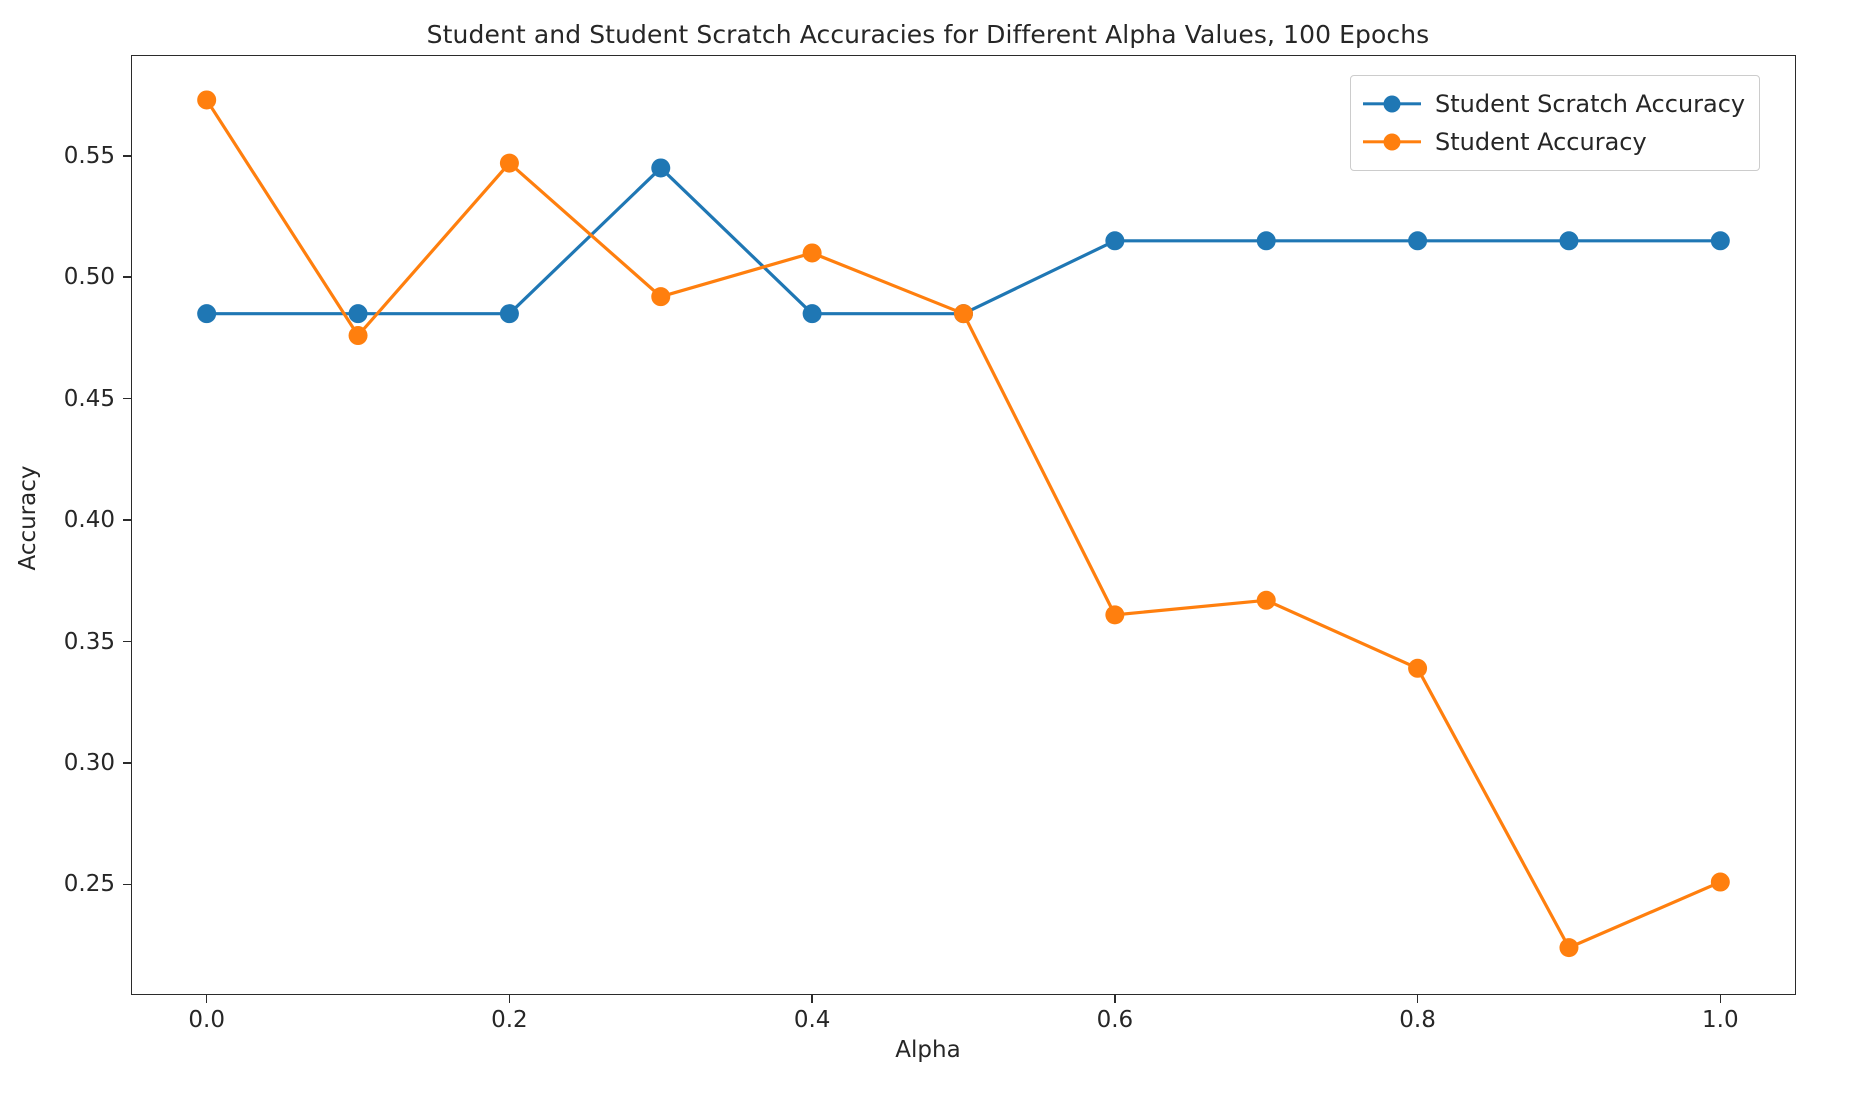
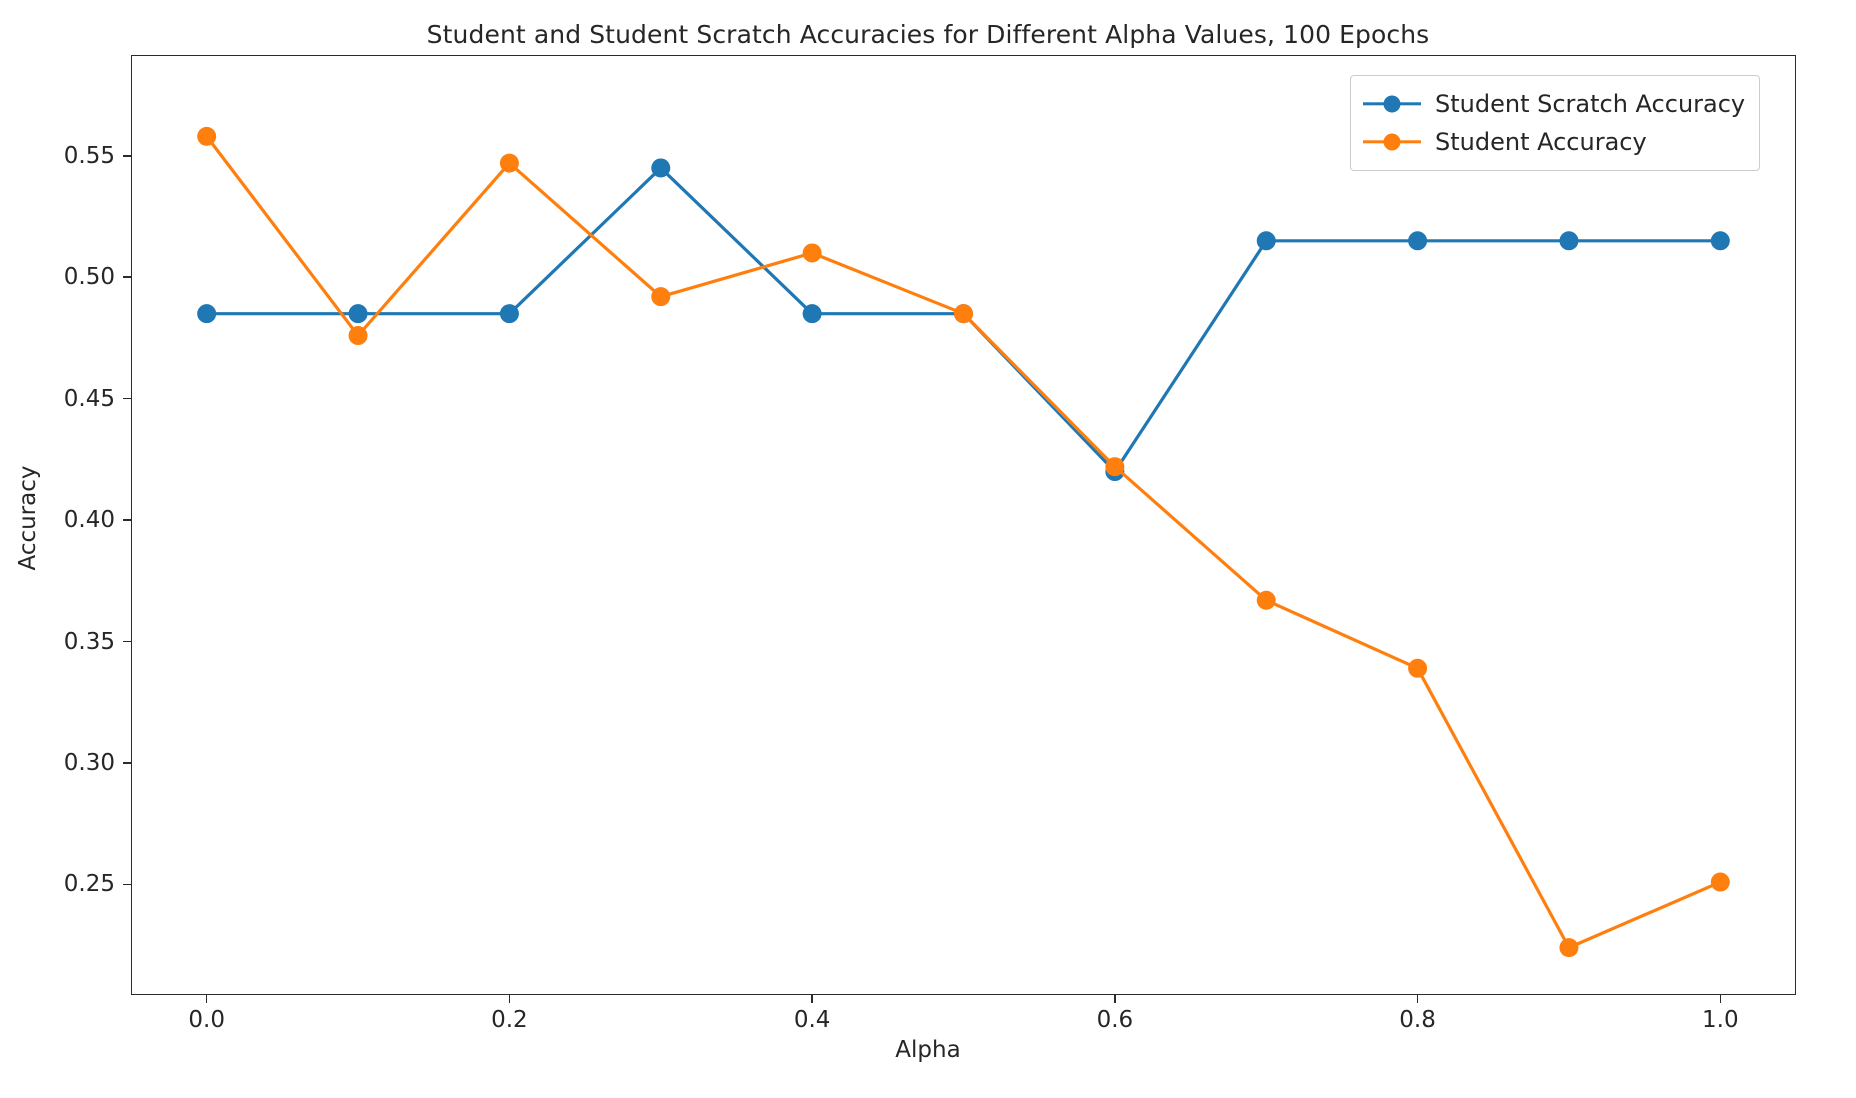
Student Accuracy/0.0: 0.573 -> 0.558
Student Scratch Accuracy/0.6: 0.515 -> 0.420
Student Accuracy/0.6: 0.361 -> 0.422
